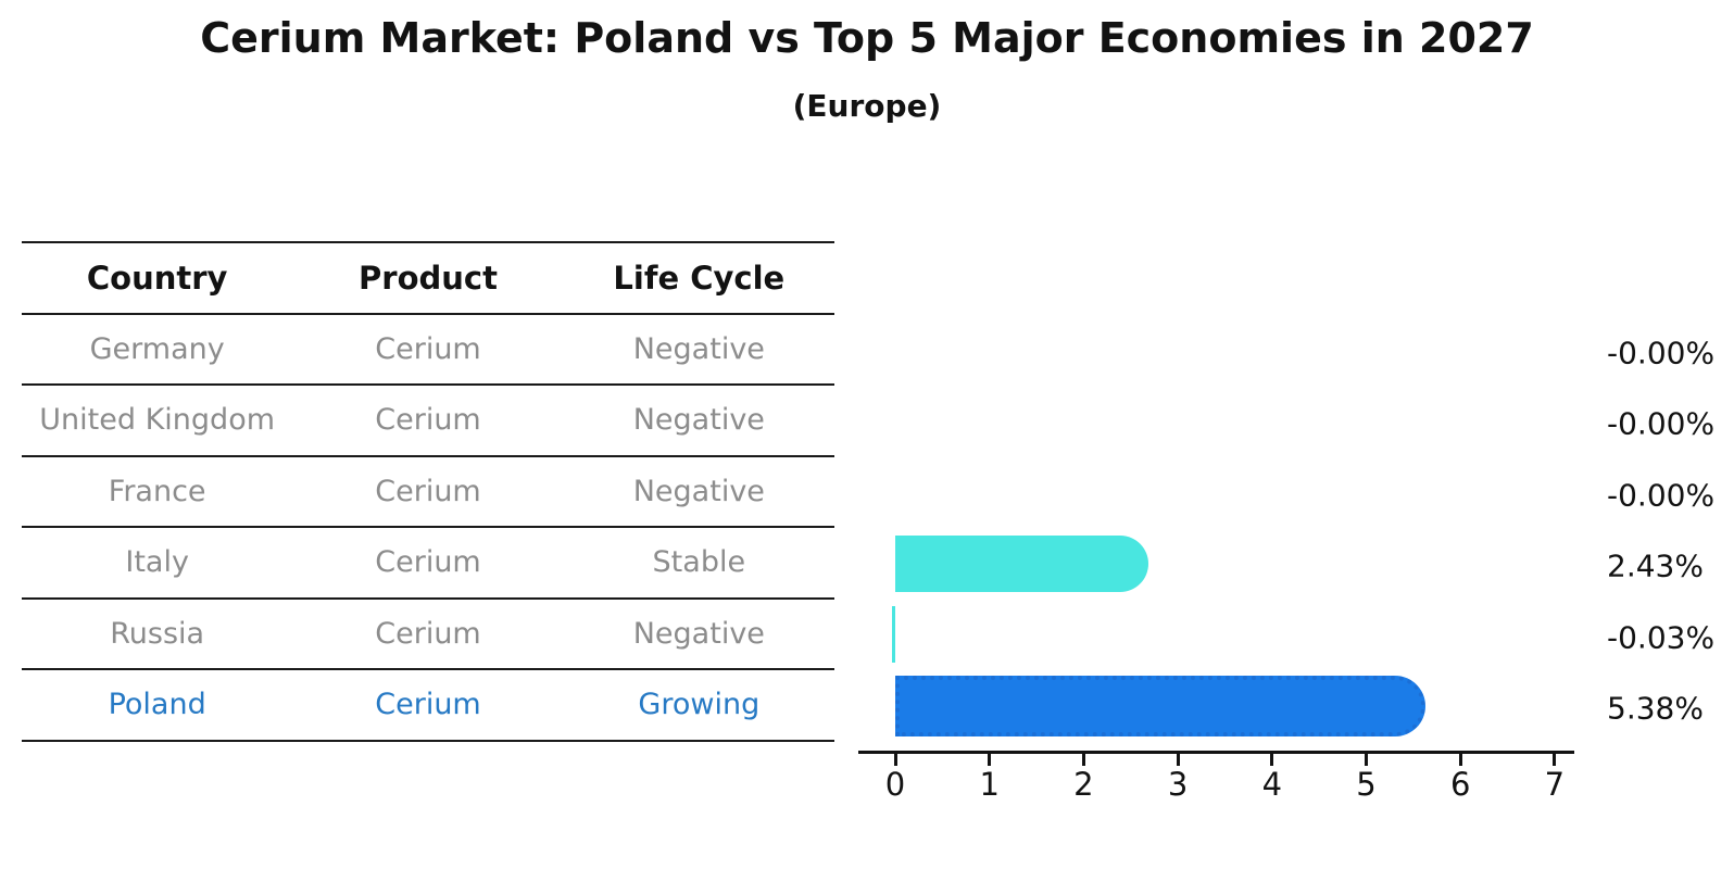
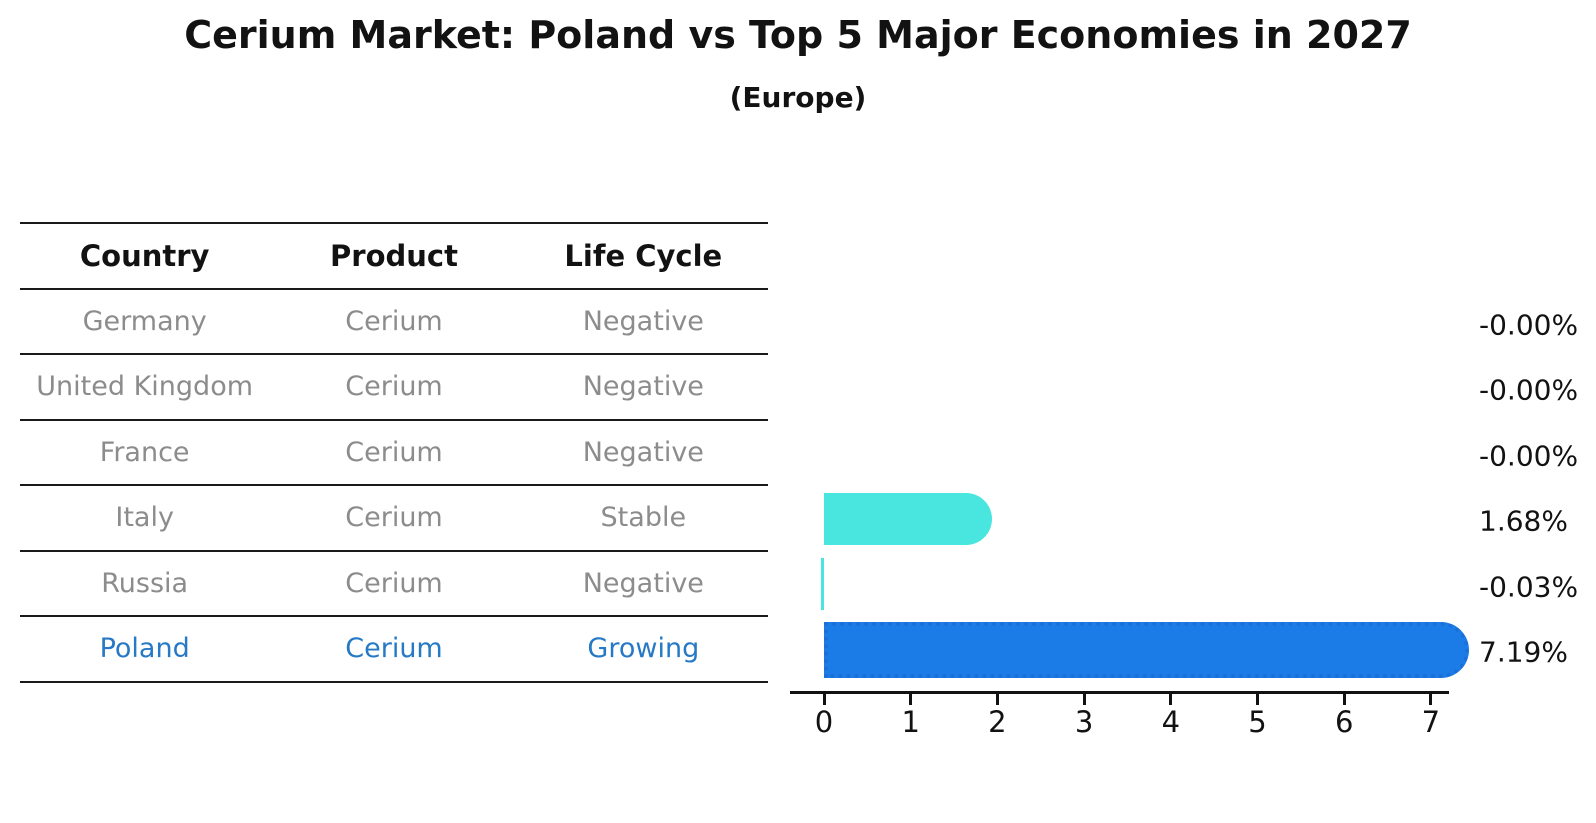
Italy: 2.43% -> 1.68%
Poland: 5.38% -> 7.19%
